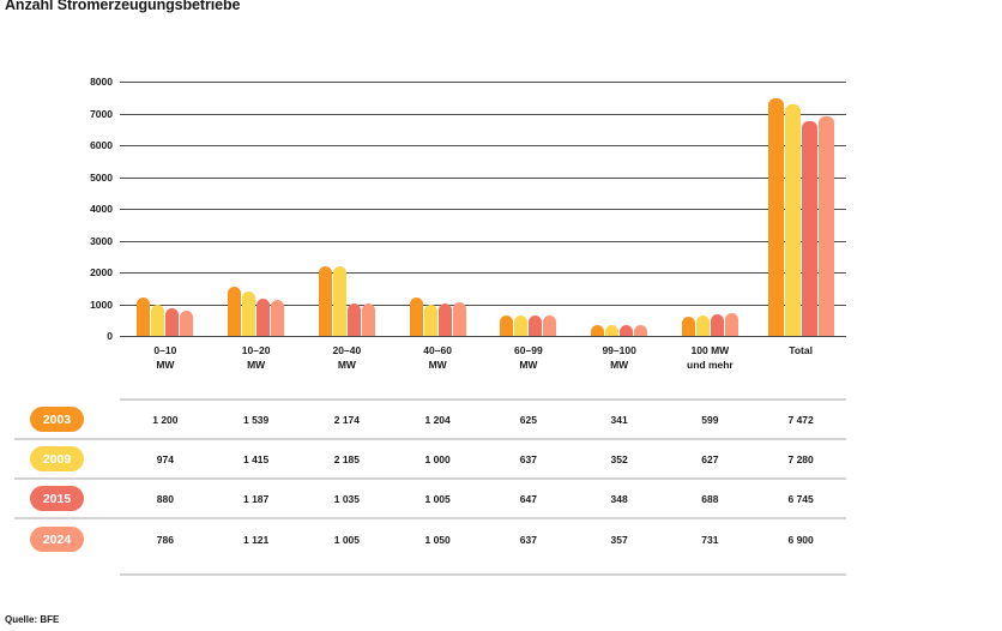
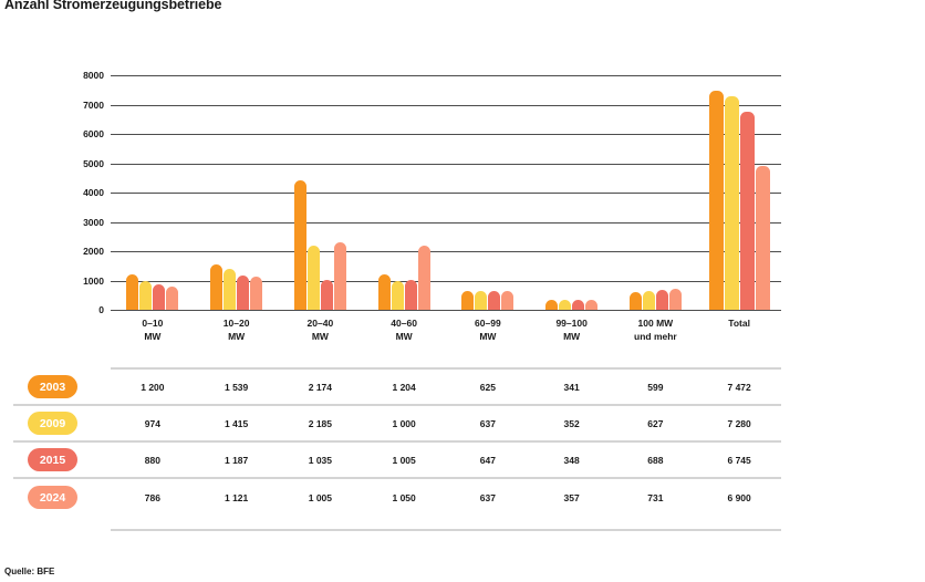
2003/20–40 MW: 2200 -> 4400
2024/20–40 MW: 1000 -> 2300
2024/40–60 MW: 1000 -> 2200
2024/Total: 6900 -> 4900
